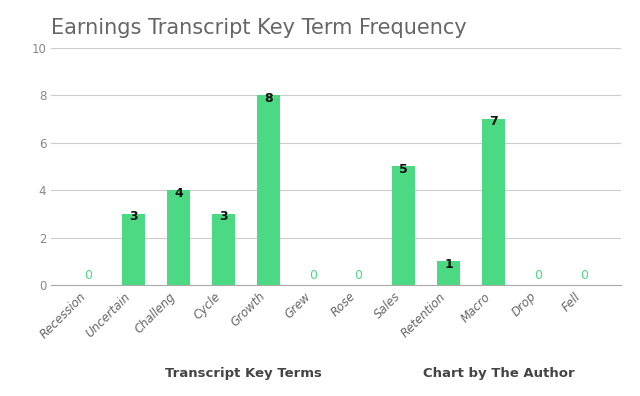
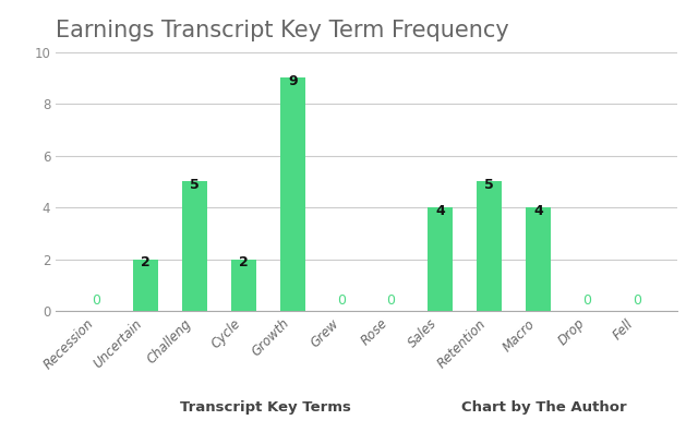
Uncertain: 3 -> 2
Challeng: 4 -> 5
Cycle: 3 -> 2
Growth: 8 -> 9
Sales: 5 -> 4
Retention: 1 -> 5
Macro: 7 -> 4
